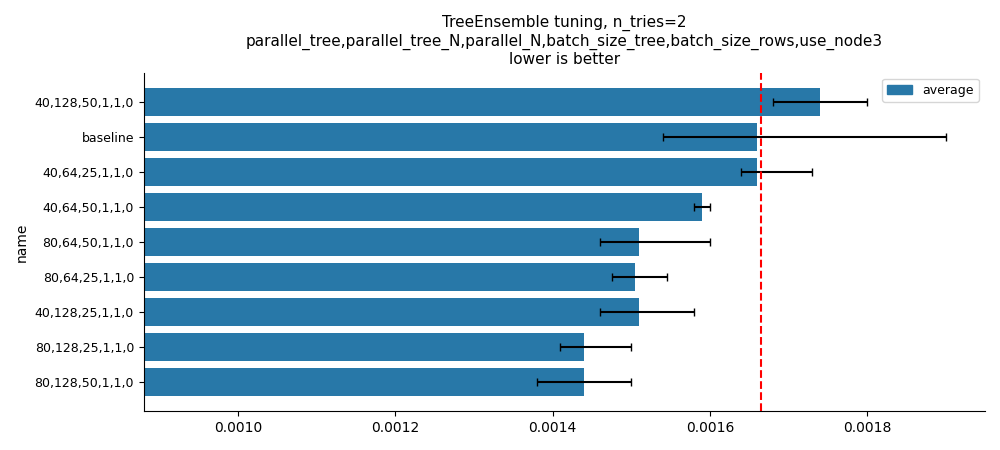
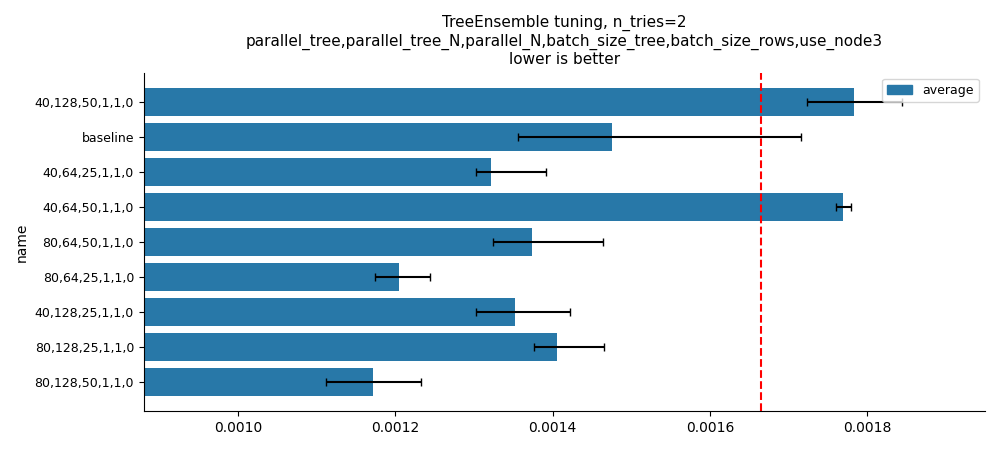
40,128,50,1,1,0: 0.001740 -> 0.001784
baseline: 0.001660 -> 0.001476
40,64,25,1,1,0: 0.001660 -> 0.001322
40,64,50,1,1,0: 0.001590 -> 0.001770
80,64,50,1,1,0: 0.001510 -> 0.001374
80,64,25,1,1,0: 0.001505 -> 0.001204
40,128,25,1,1,0: 0.001510 -> 0.001352
80,128,25,1,1,0: 0.001440 -> 0.001406
80,128,50,1,1,0: 0.001440 -> 0.001172
